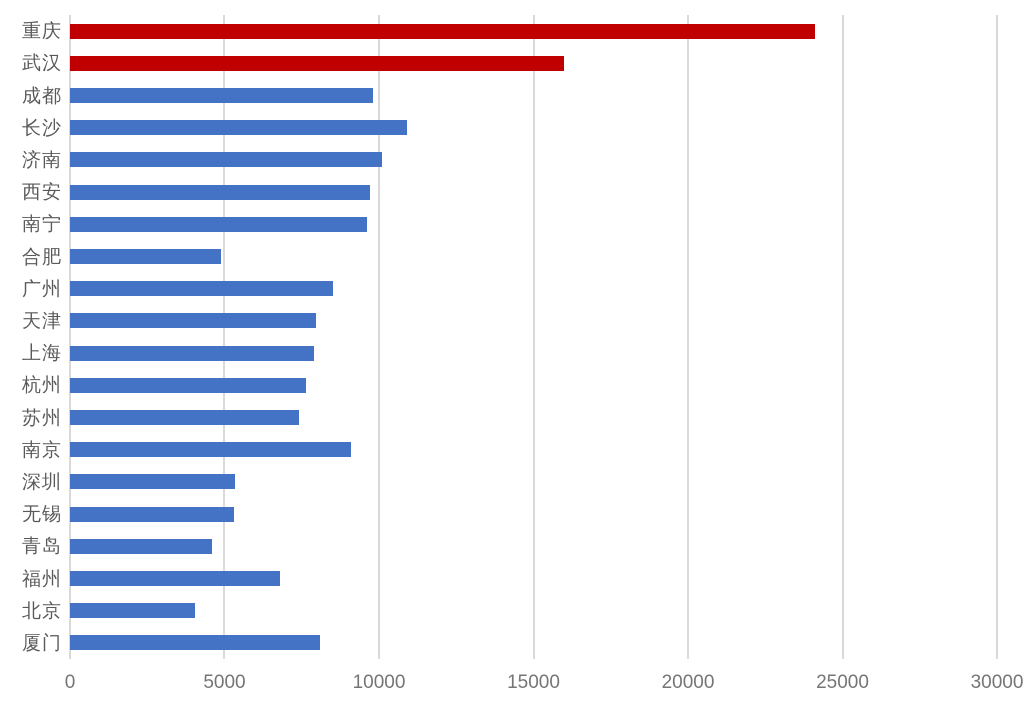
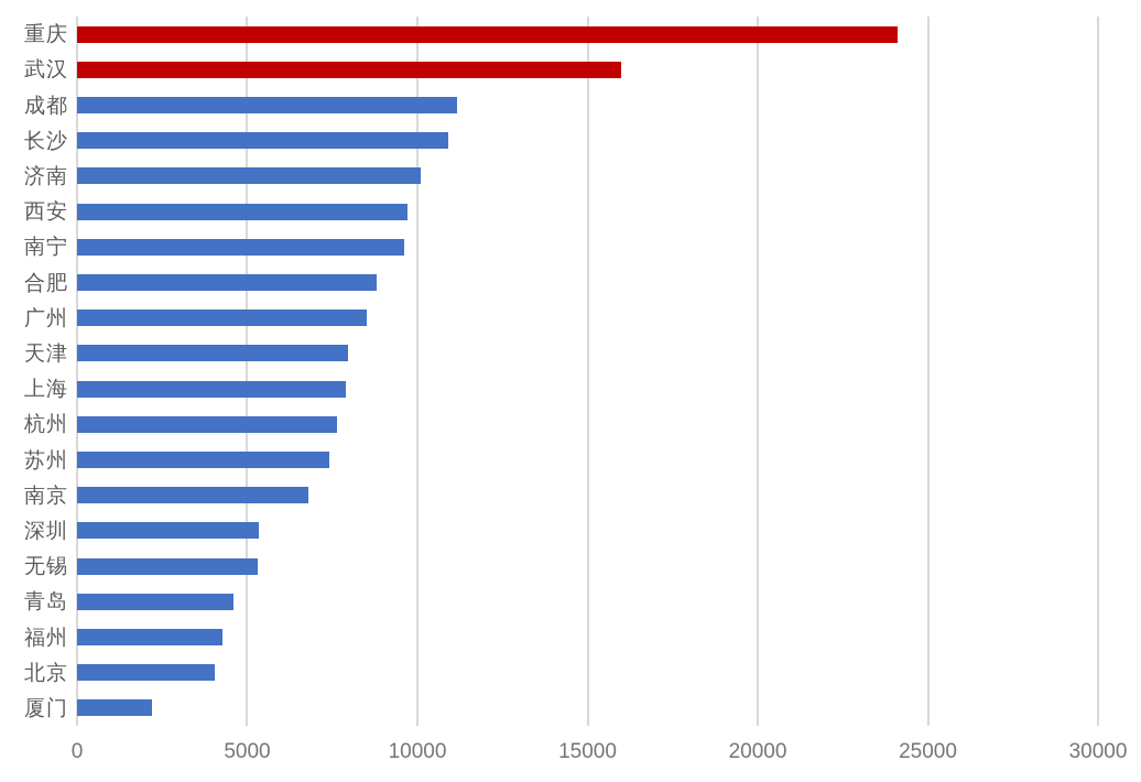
成都: 9800 -> 11200
合肥: 4900 -> 8800
南京: 9100 -> 6800
福州: 6800 -> 4300
厦门: 8100 -> 2200
